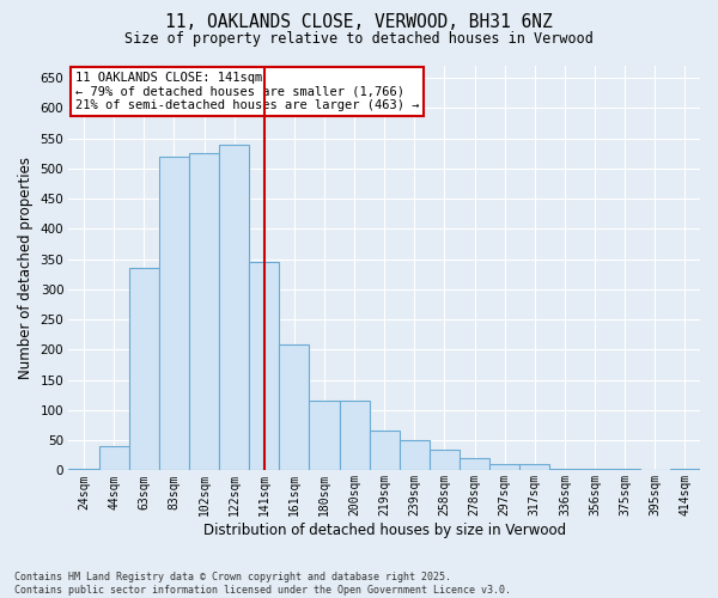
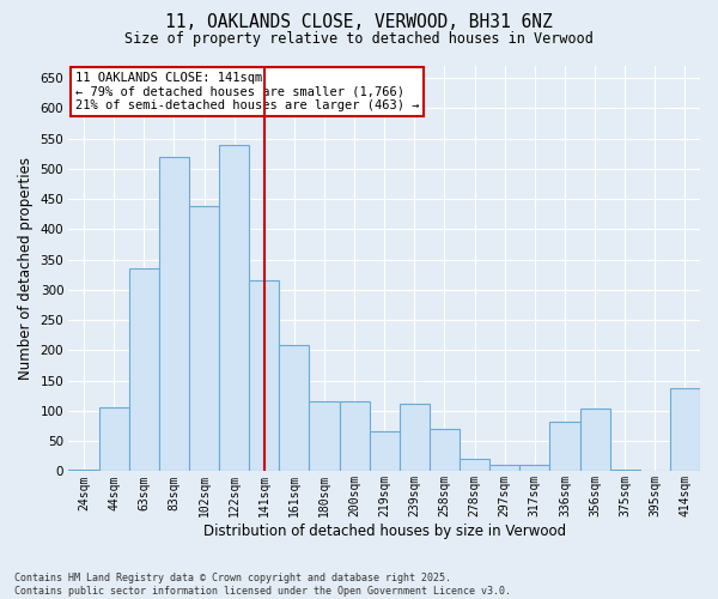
44sqm: 40 -> 106
102sqm: 525 -> 438
141sqm: 345 -> 316
239sqm: 50 -> 112
258sqm: 35 -> 70
336sqm: 3 -> 82
356sqm: 3 -> 104
414sqm: 2 -> 138
